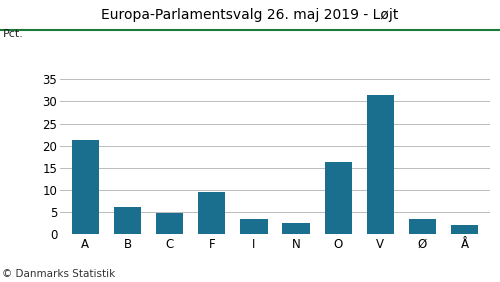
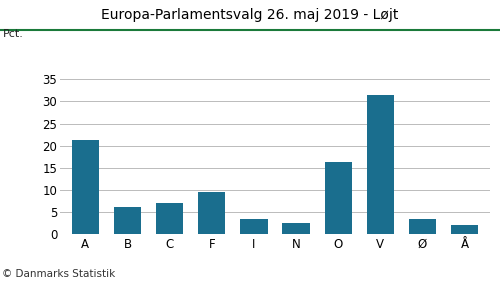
C: 4.8 -> 7.0
